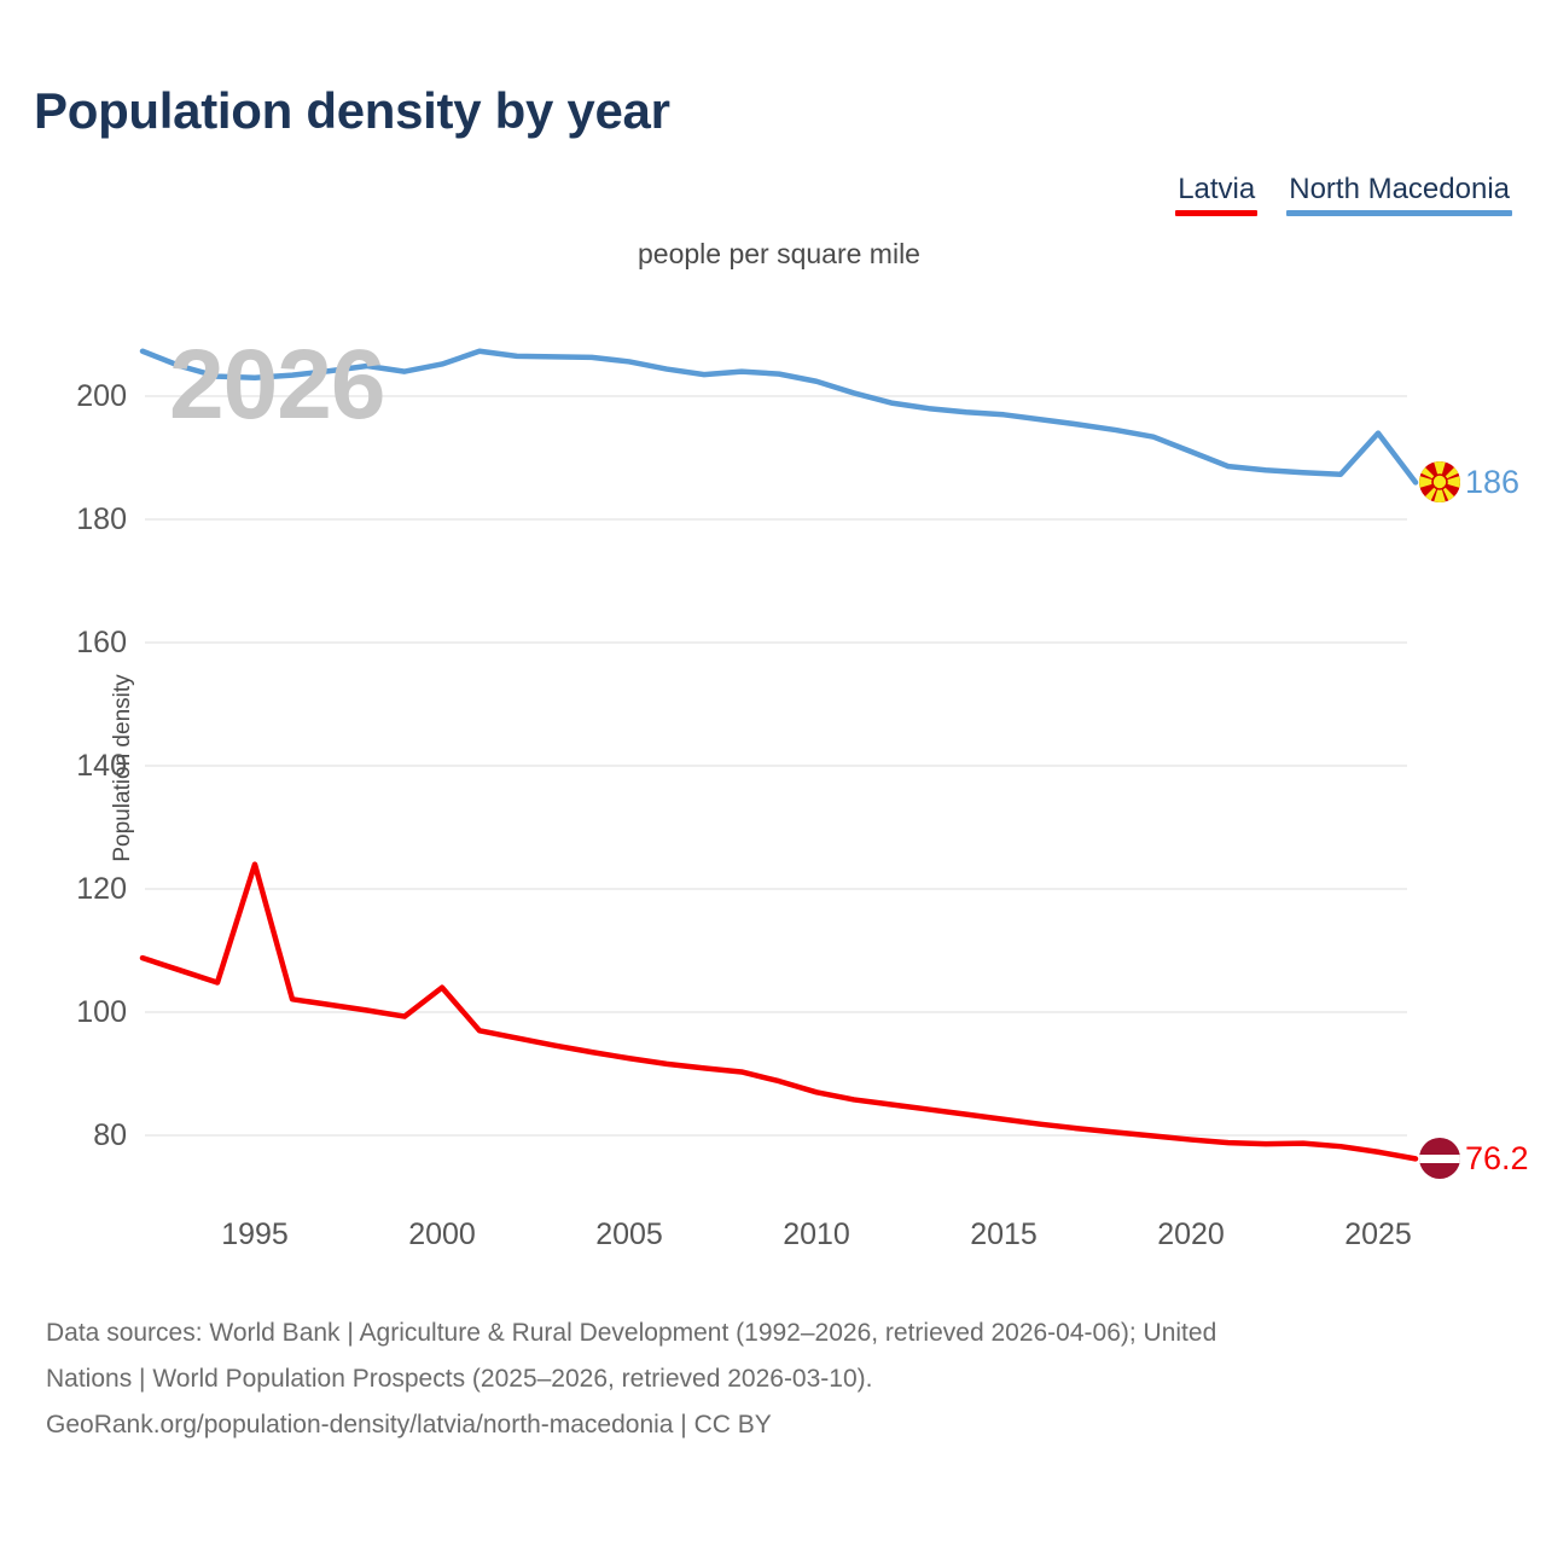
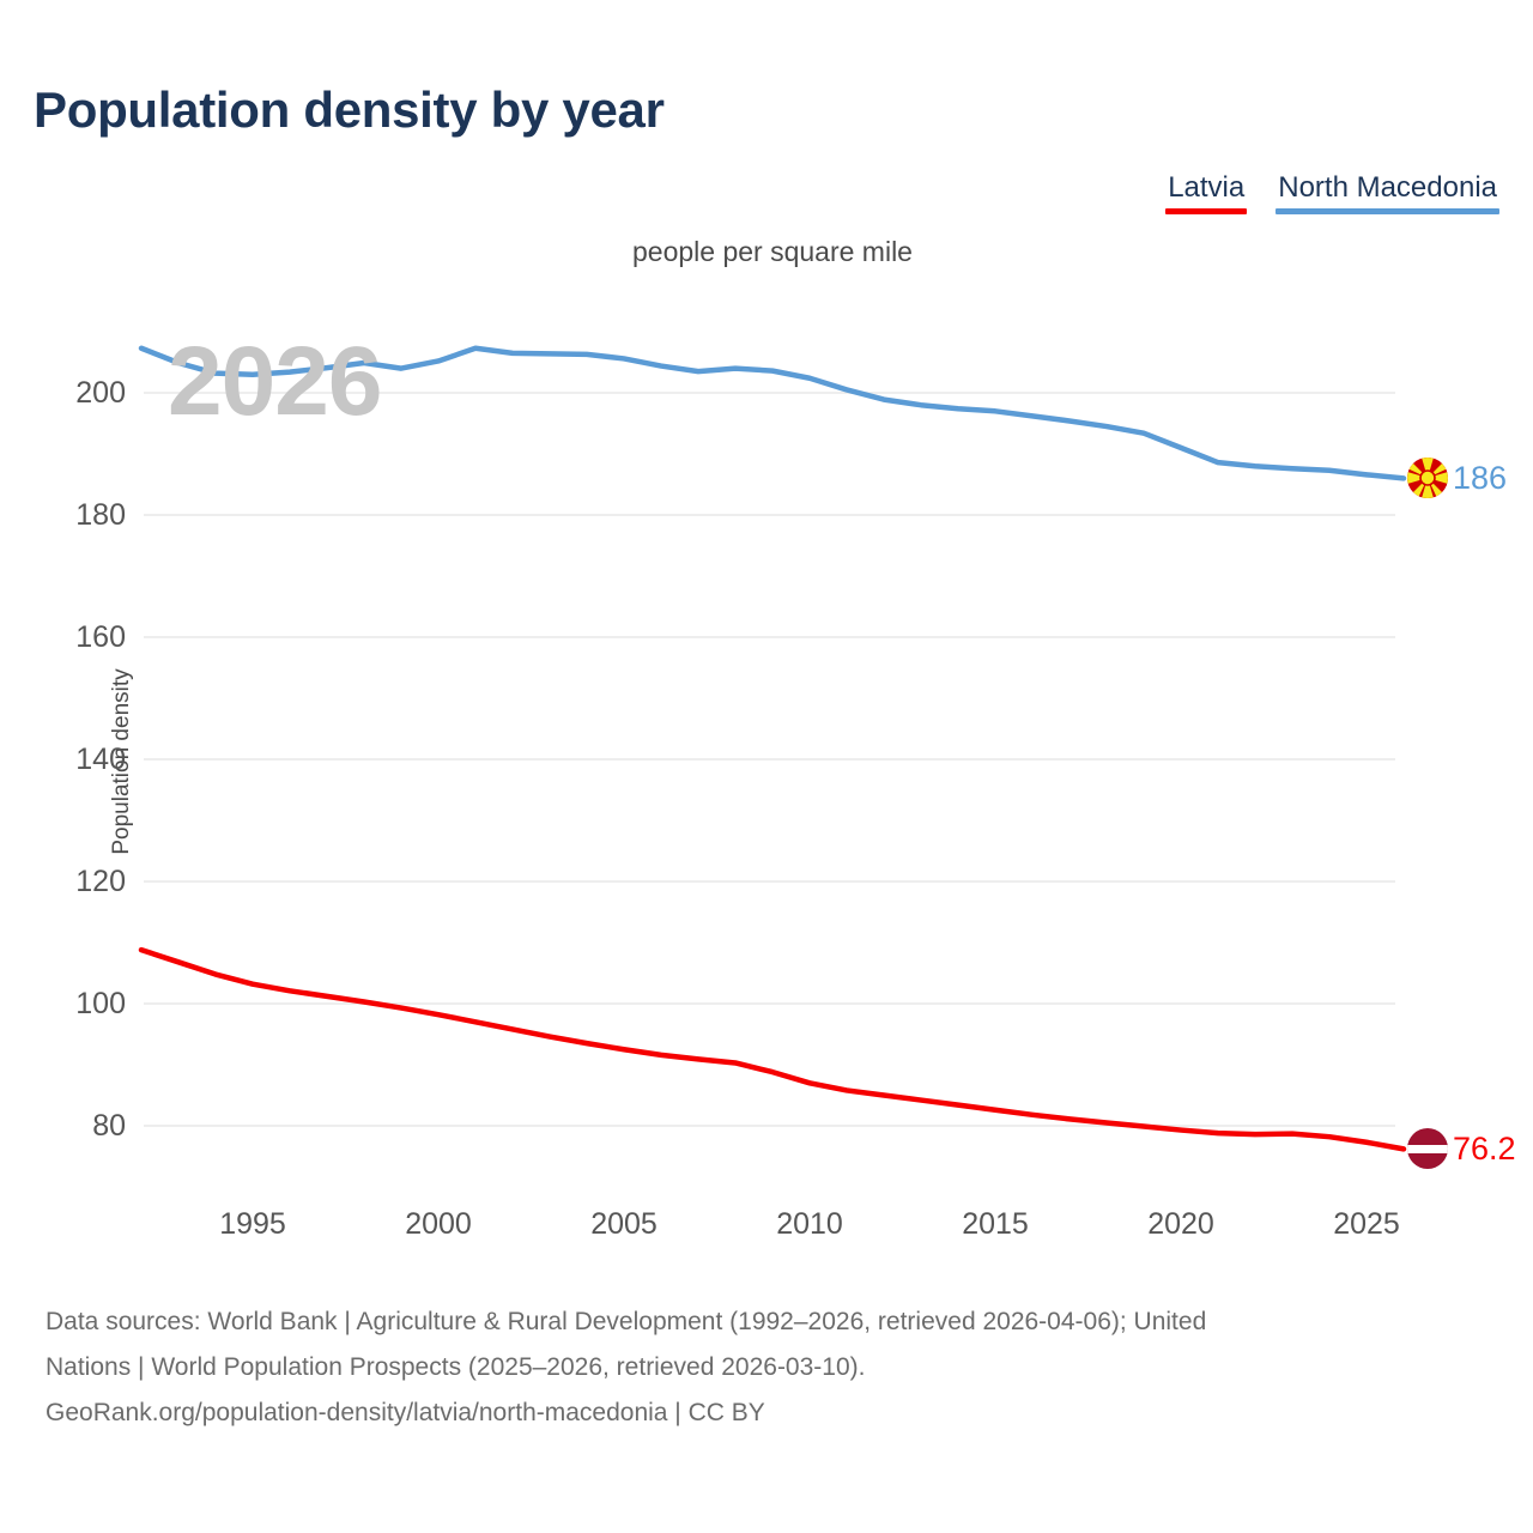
Latvia/1995: 124 -> 103
Latvia/2000: 104 -> 98
North Macedonia/2025: 194 -> 187
